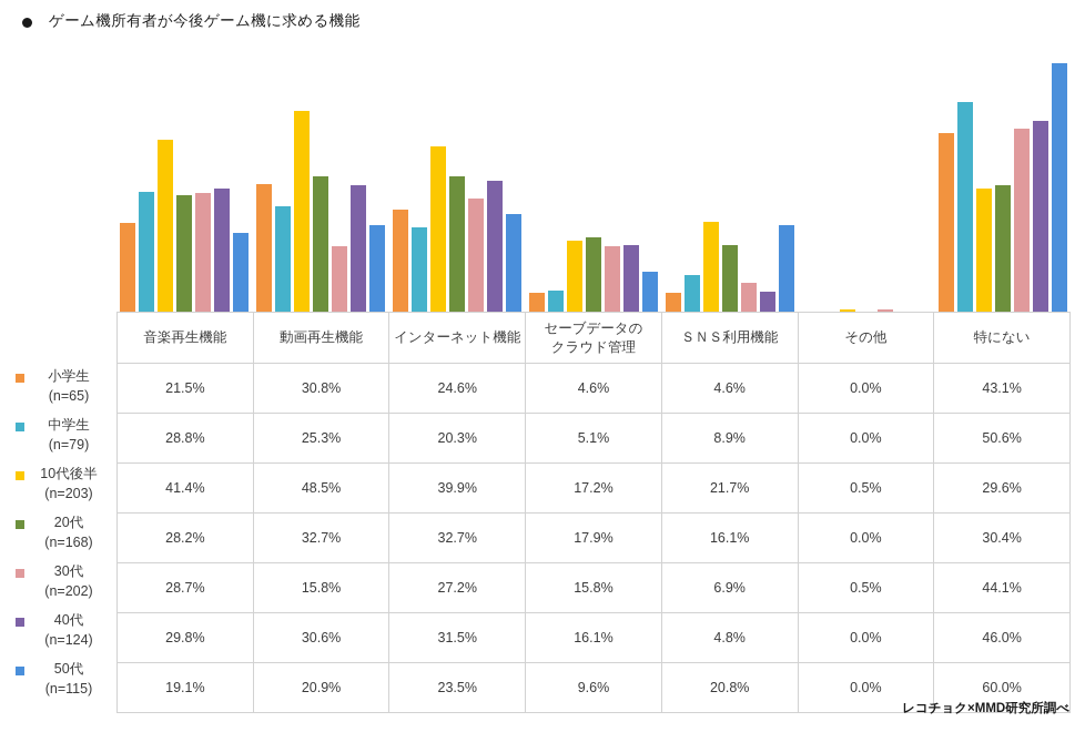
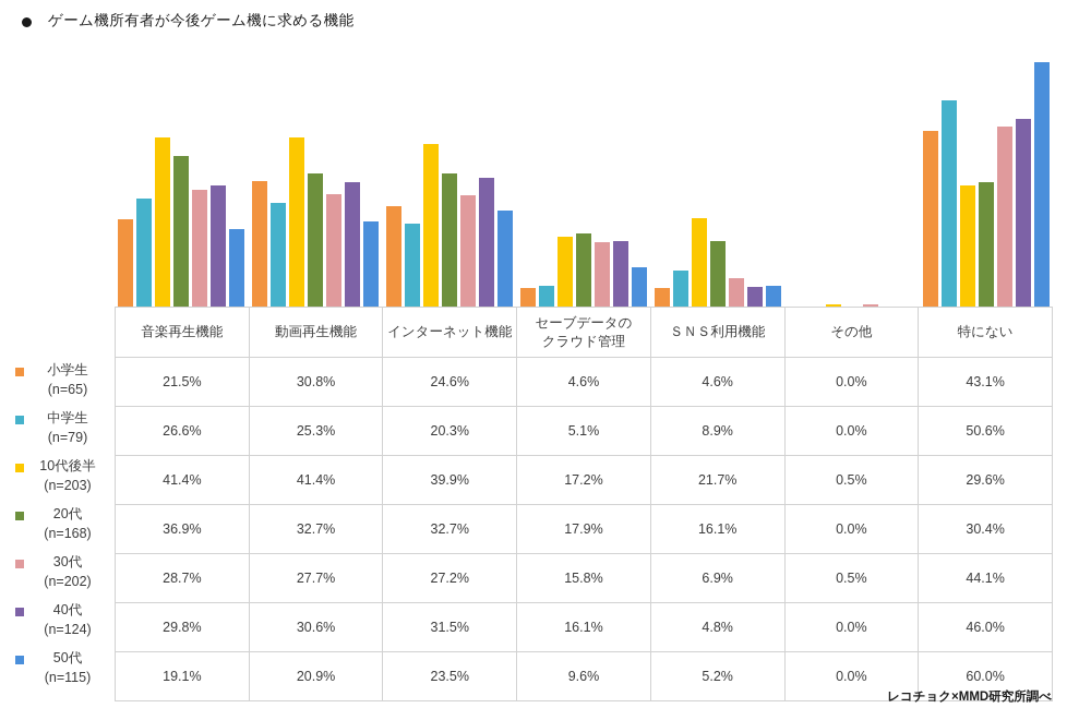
中学生/音楽再生機能: 28.8% -> 26.6%
20代/音楽再生機能: 28.2% -> 36.9%
10代後半/動画再生機能: 48.5% -> 41.4%
30代/動画再生機能: 15.8% -> 27.7%
50代/ＳＮＳ利用機能: 20.8% -> 5.2%
